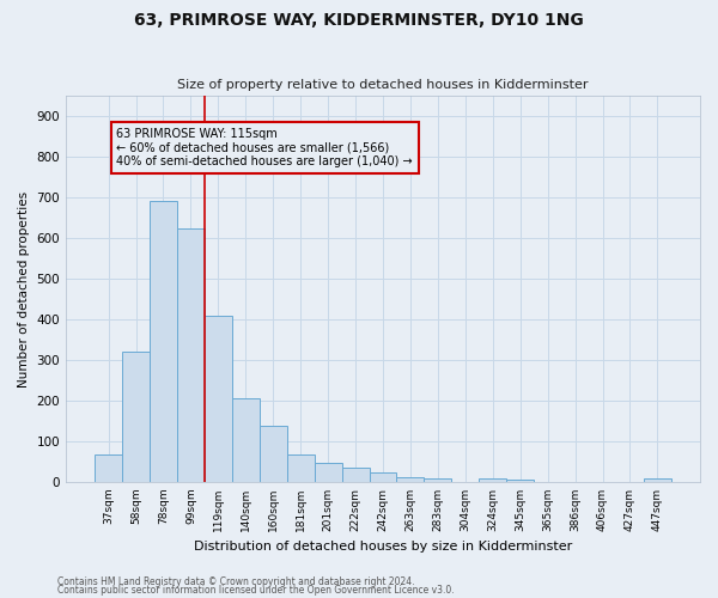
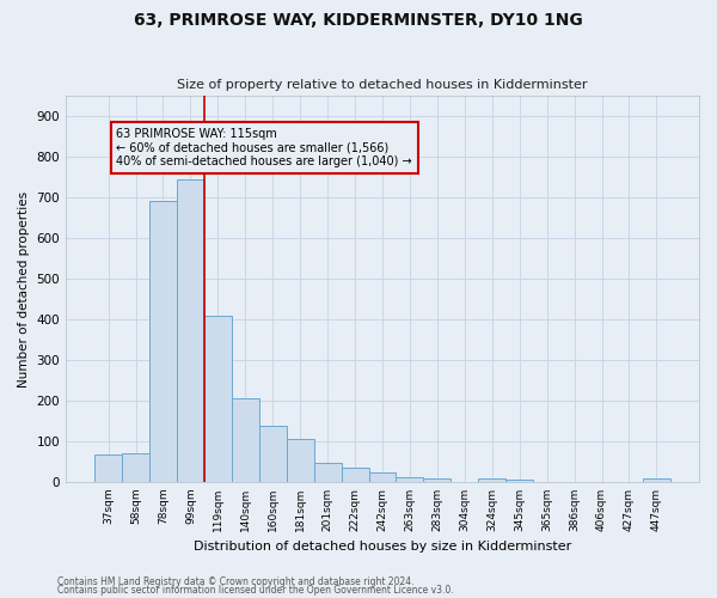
58sqm: 320 -> 70
99sqm: 625 -> 745
181sqm: 67 -> 105
